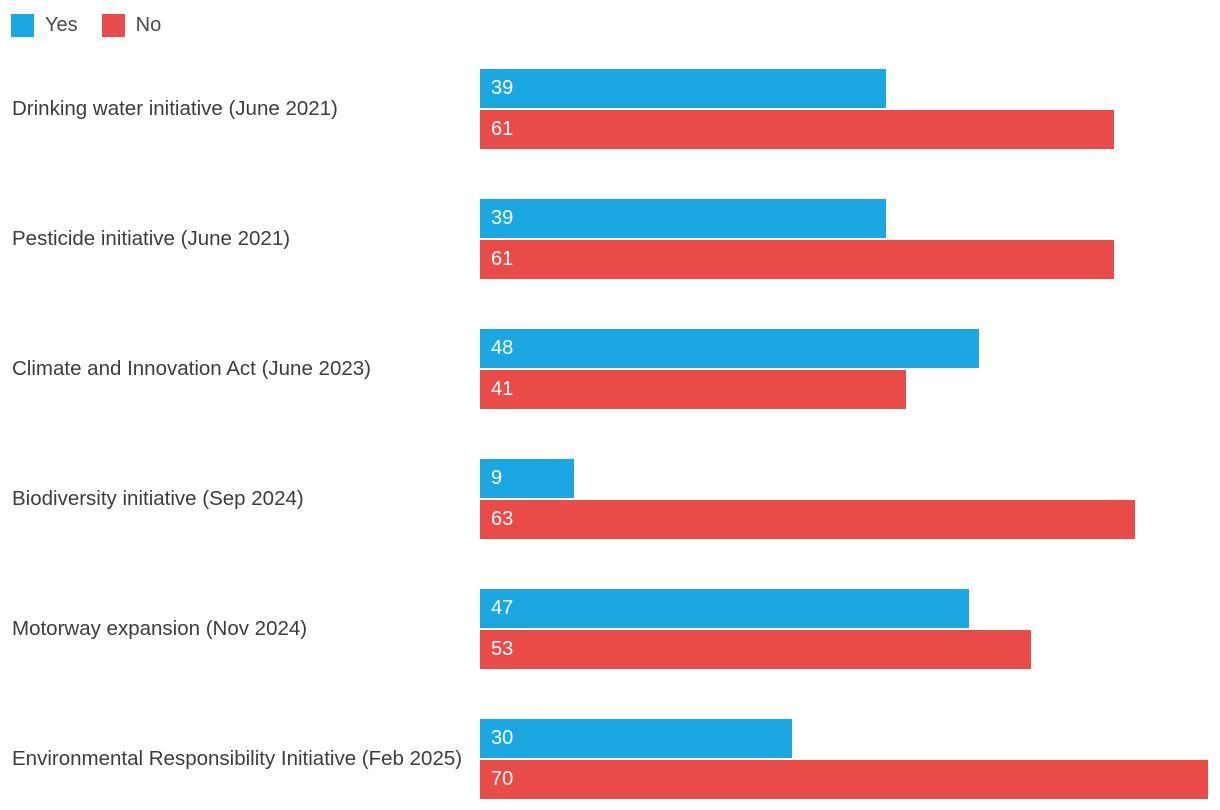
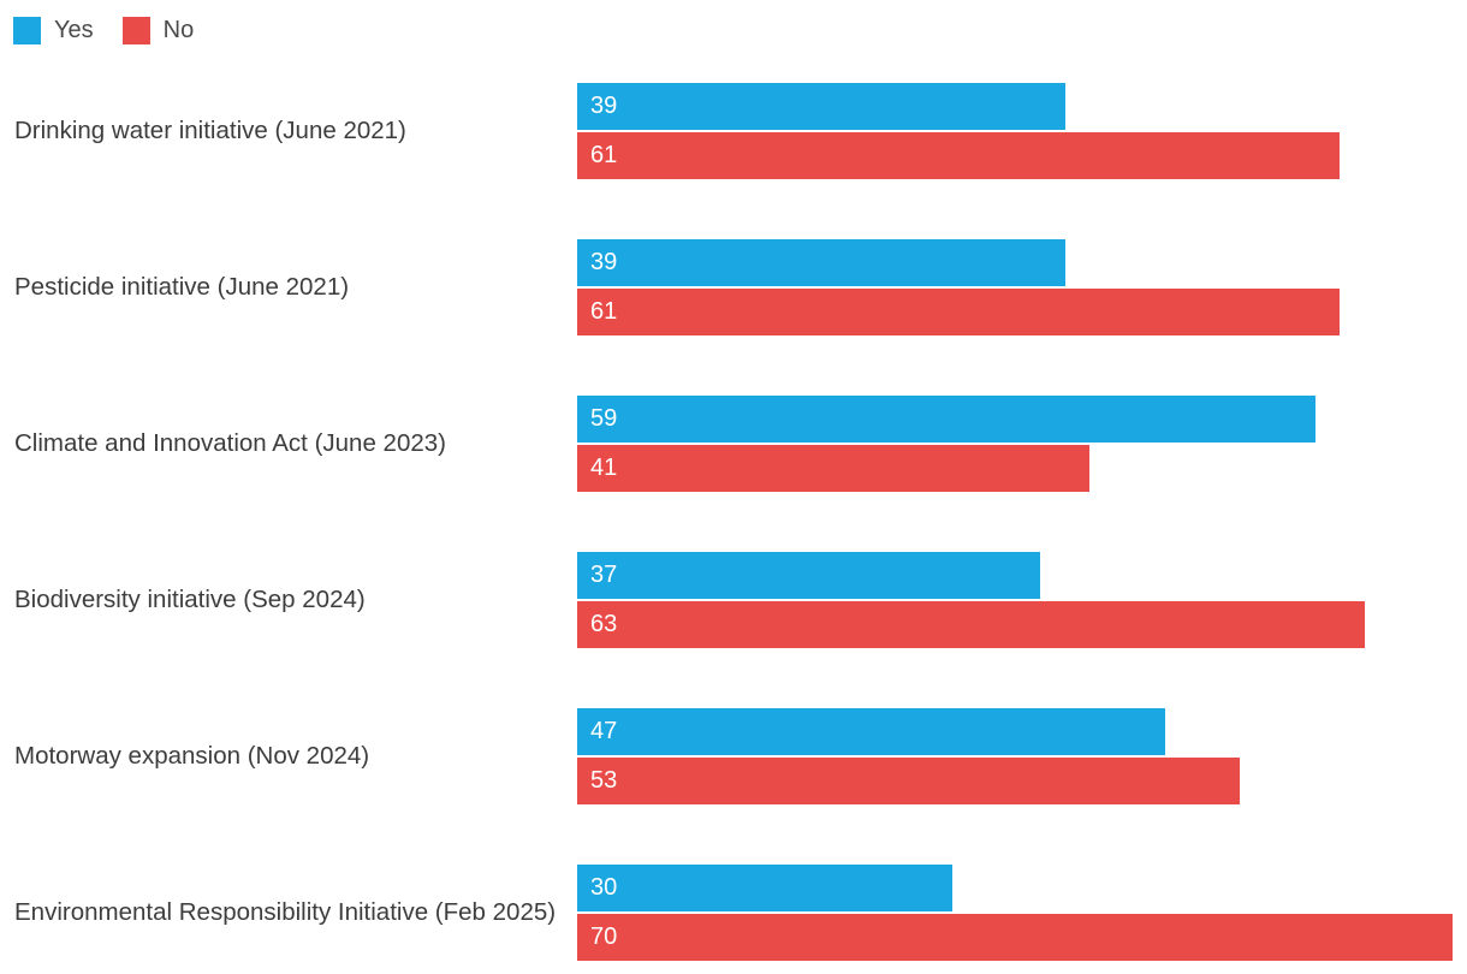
Yes/Climate and Innovation Act (June 2023): 48 -> 59
Yes/Biodiversity initiative (Sep 2024): 9 -> 37
